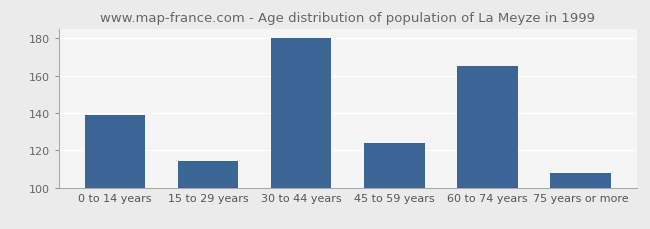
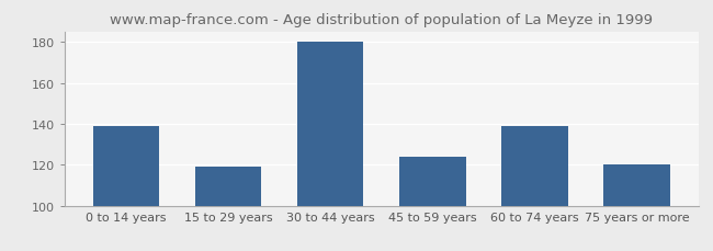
15 to 29 years: 114 -> 119
60 to 74 years: 165 -> 139
75 years or more: 108 -> 120
